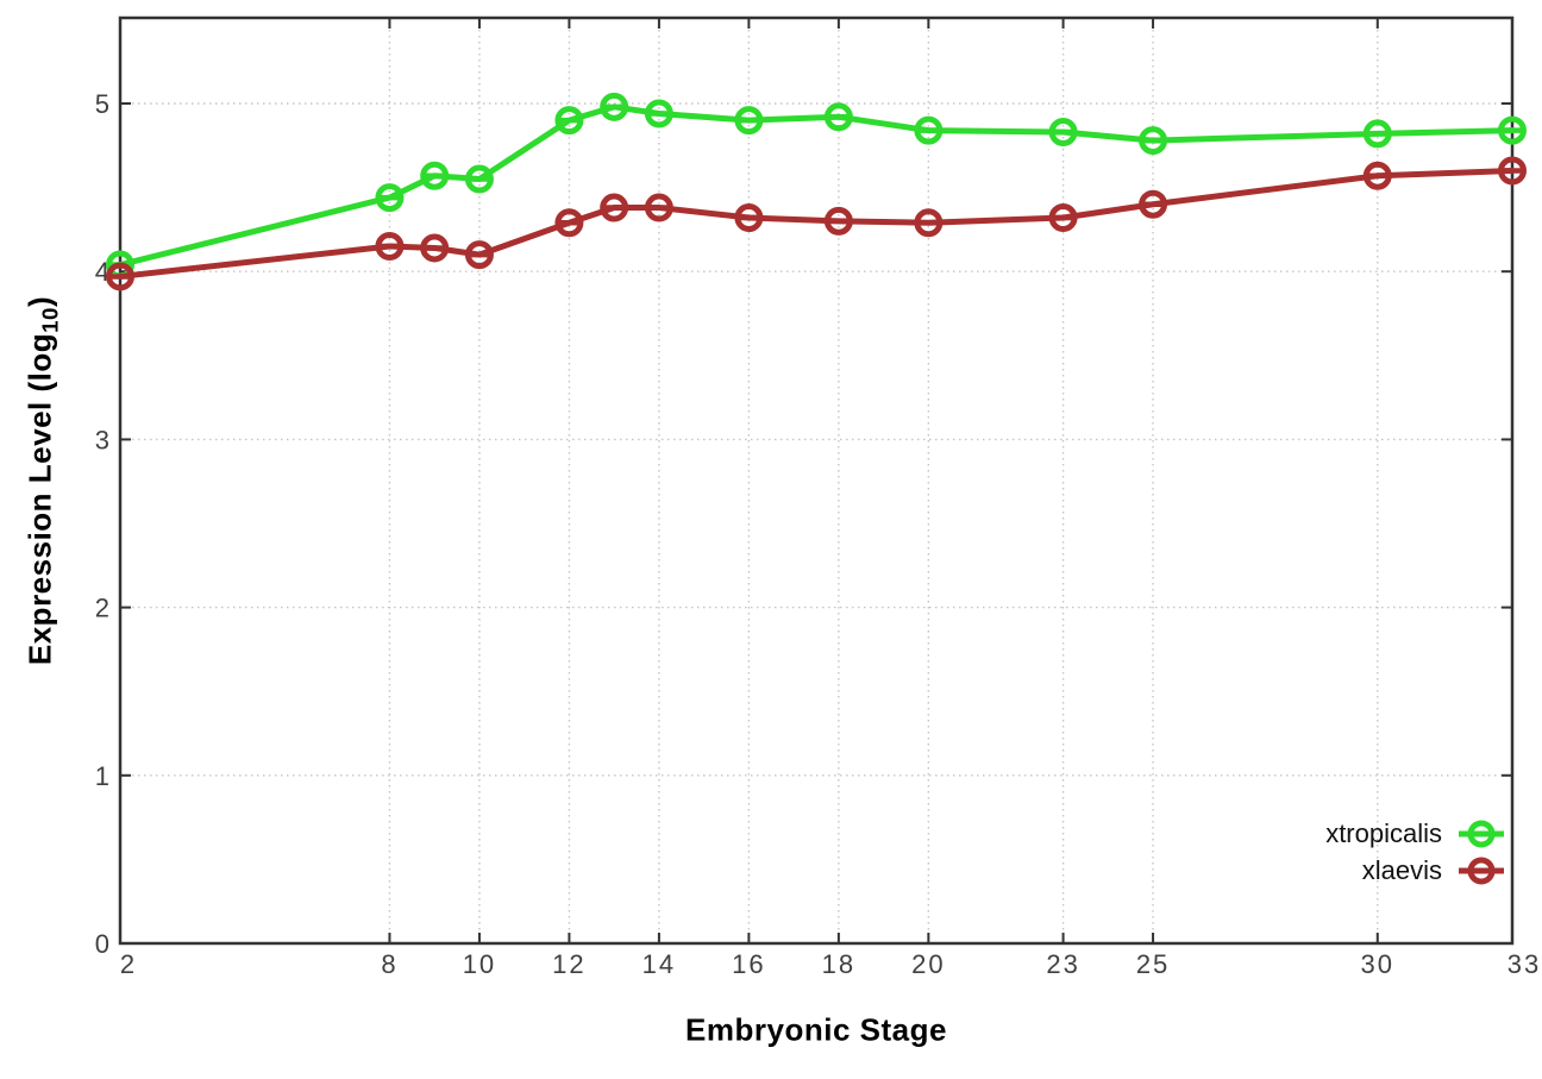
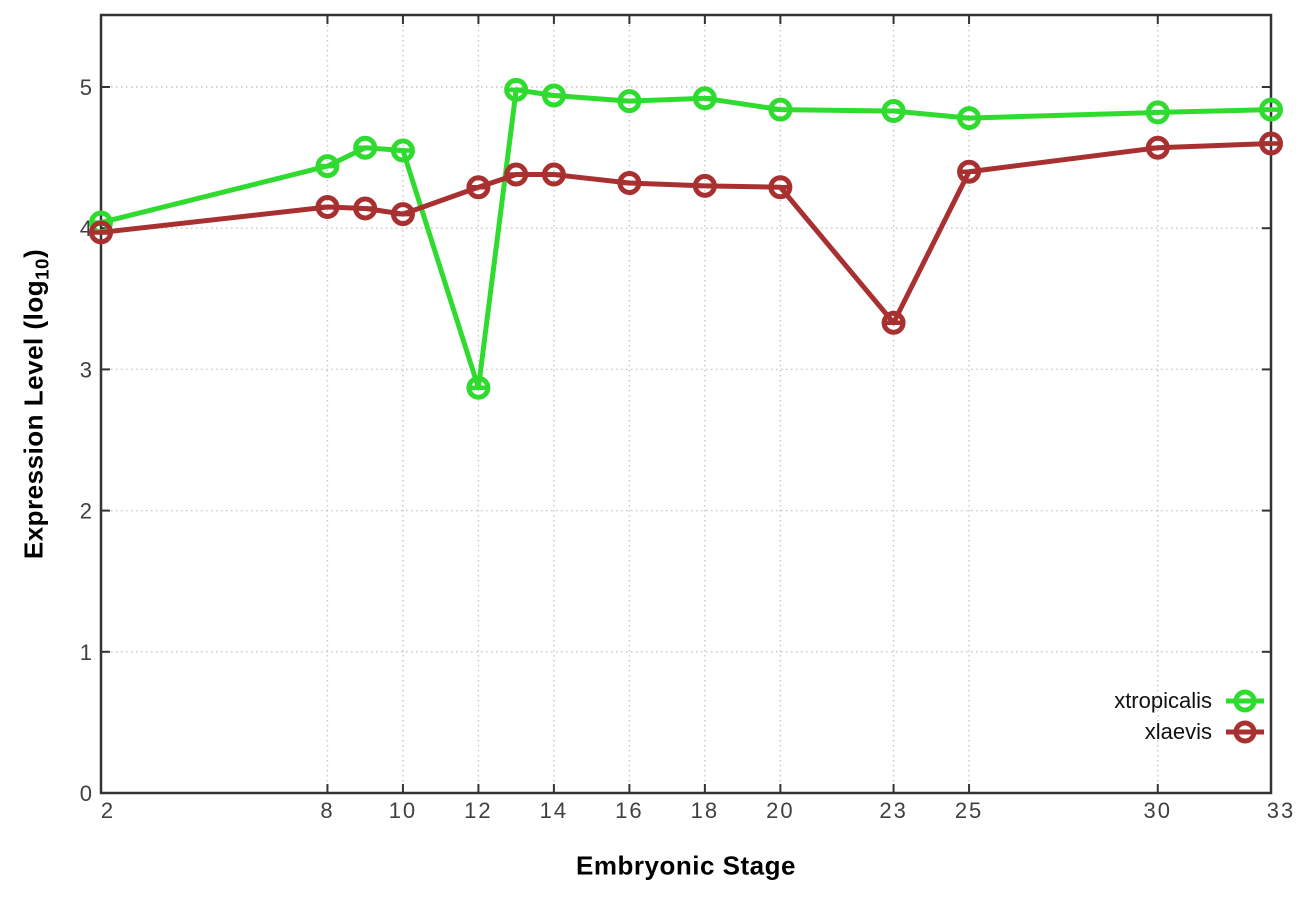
xtropicalis/12: 4.90 -> 2.87
xlaevis/23: 4.32 -> 3.33
